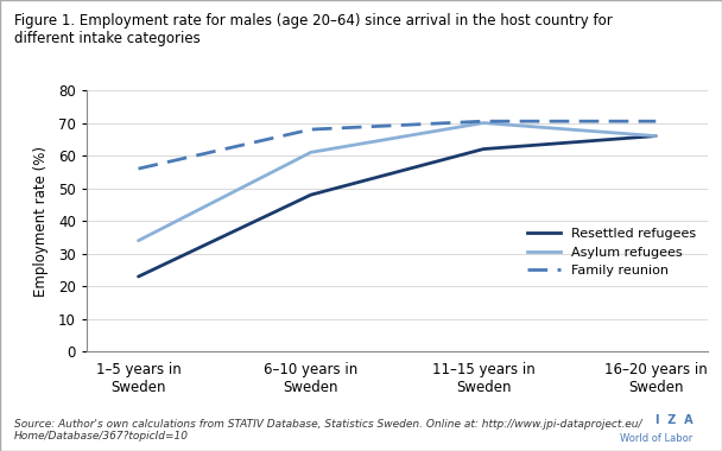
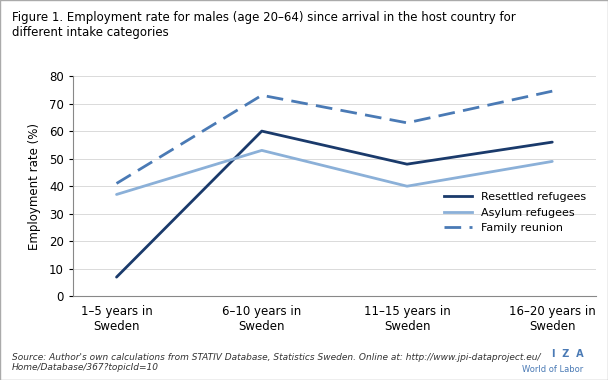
Resettled refugees/1–5 years in Sweden: 23 -> 7
Asylum refugees/1–5 years in Sweden: 34 -> 37
Family reunion/1–5 years in Sweden: 56.0 -> 41.0
Resettled refugees/6–10 years in Sweden: 48 -> 60
Asylum refugees/6–10 years in Sweden: 61 -> 53
Family reunion/6–10 years in Sweden: 68.0 -> 73.0
Resettled refugees/11–15 years in Sweden: 62 -> 48
Asylum refugees/11–15 years in Sweden: 70 -> 40
Family reunion/11–15 years in Sweden: 70.5 -> 63.0
Resettled refugees/16–20 years in Sweden: 66 -> 56
Asylum refugees/16–20 years in Sweden: 66 -> 49
Family reunion/16–20 years in Sweden: 70.5 -> 74.5
